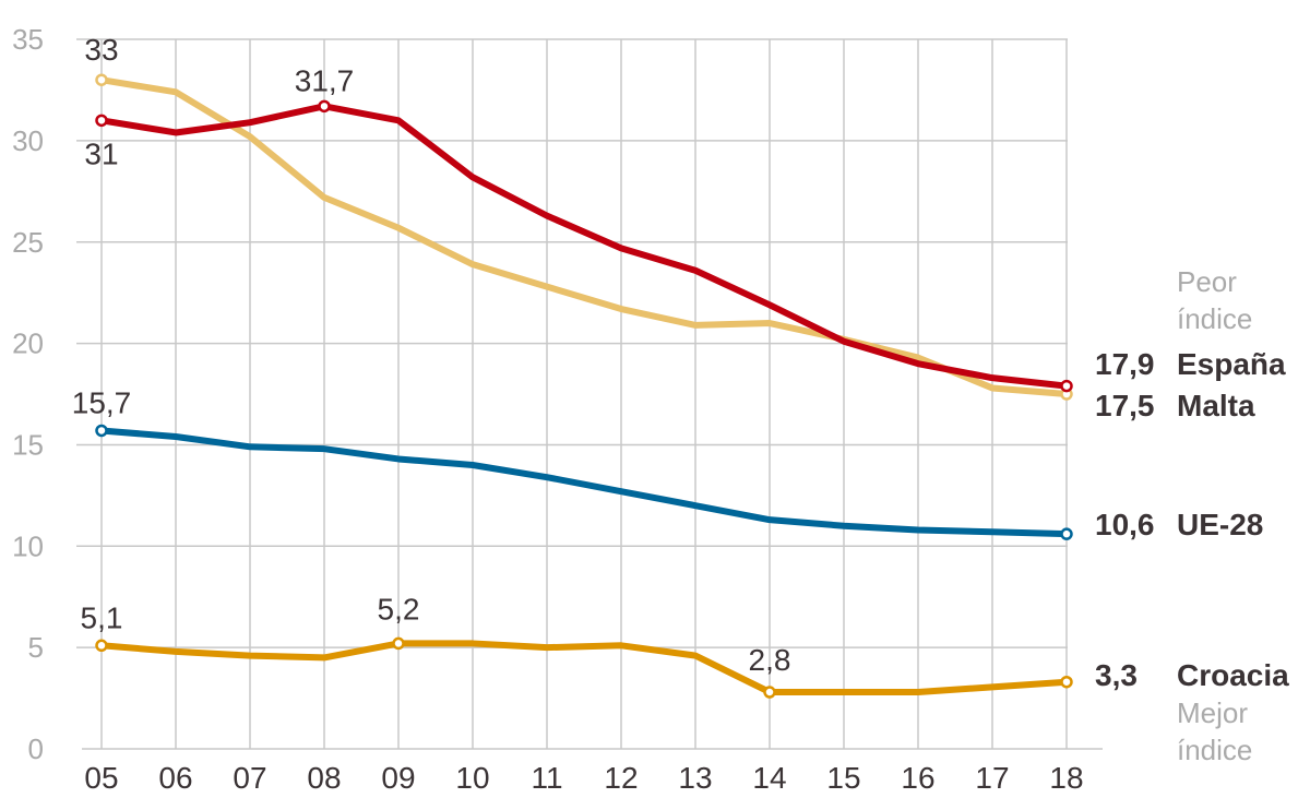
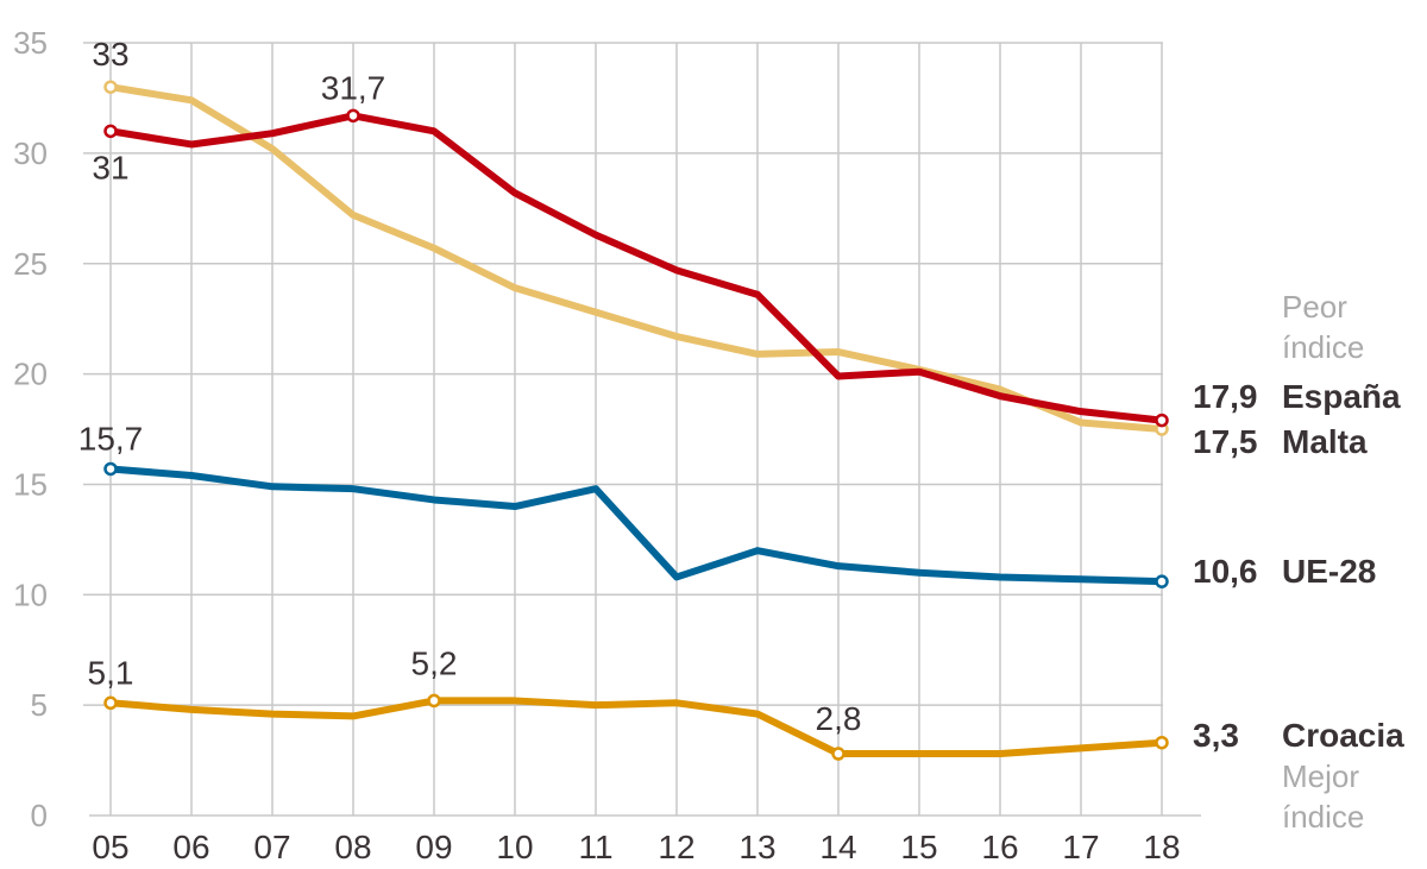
UE-28/11: 13.4 -> 14.8
UE-28/12: 12.7 -> 10.8
España/14: 21.9 -> 19.9
